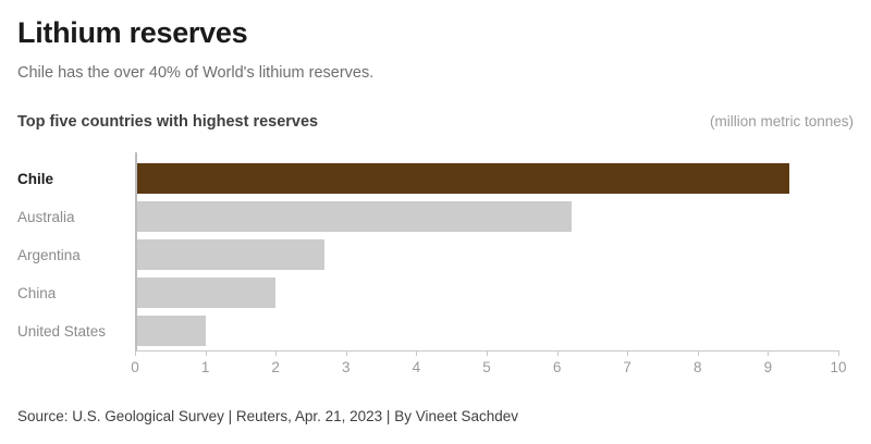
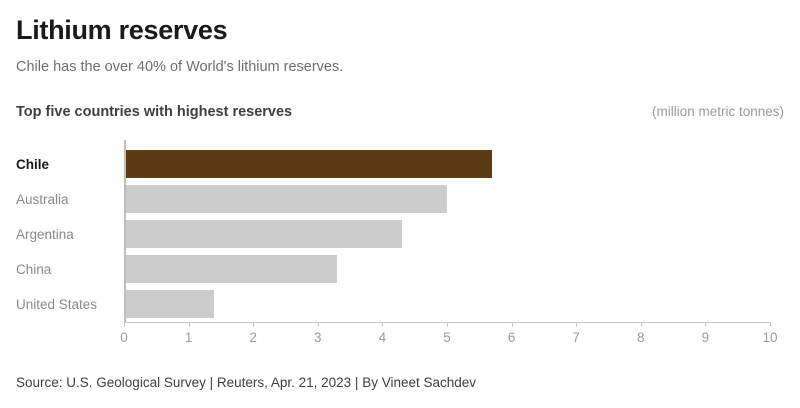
Chile: 9.3 -> 5.7
Australia: 6.2 -> 5.0
Argentina: 2.7 -> 4.3
China: 2.0 -> 3.3
United States: 1.0 -> 1.4
